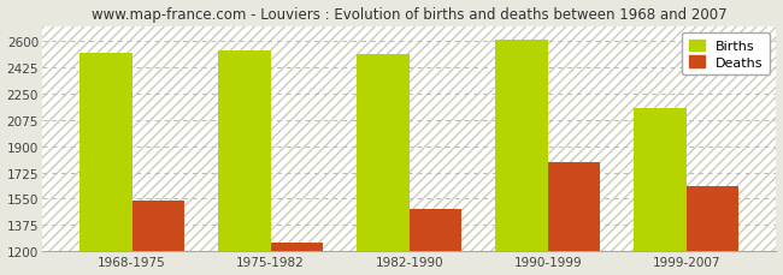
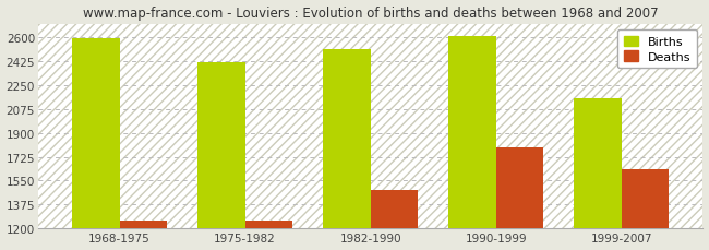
Births/1968-1975: 2520 -> 2600
Deaths/1968-1975: 1540 -> 1260
Births/1975-1982: 2540 -> 2420
